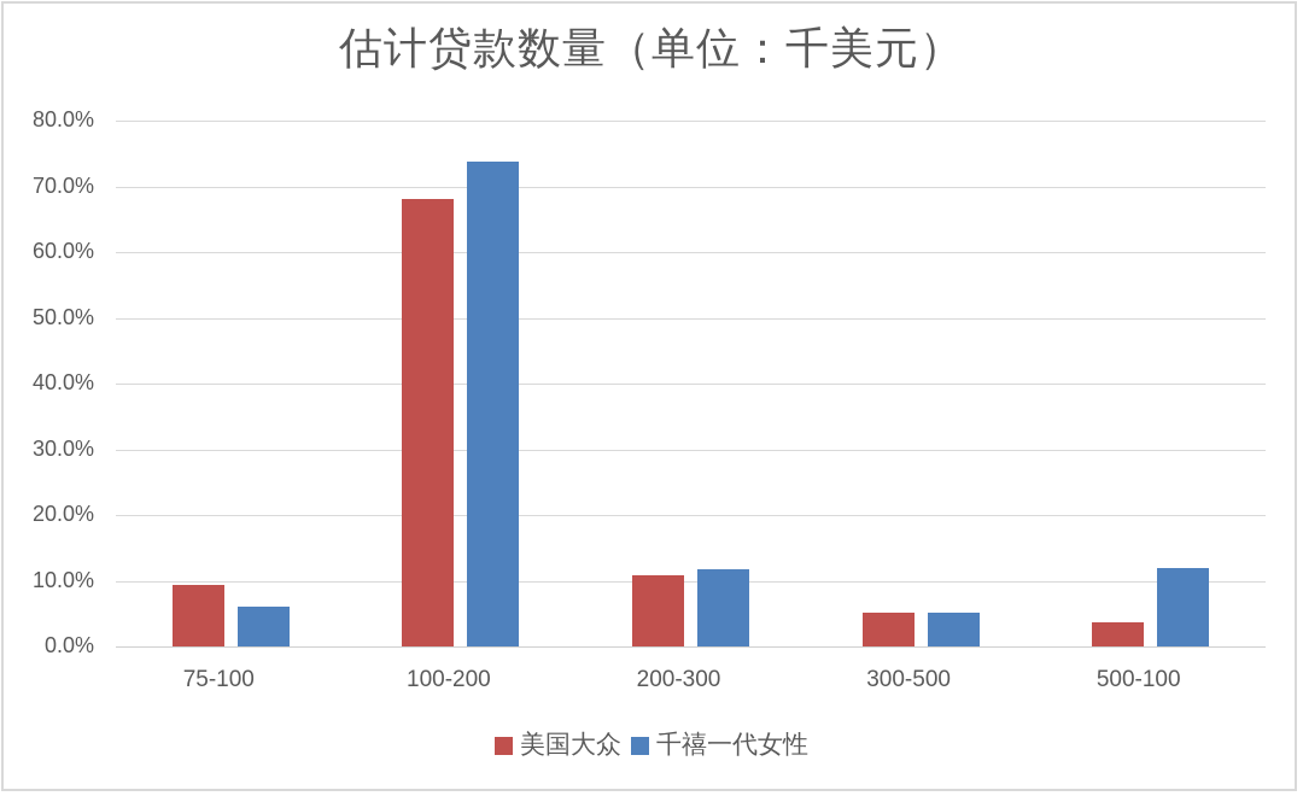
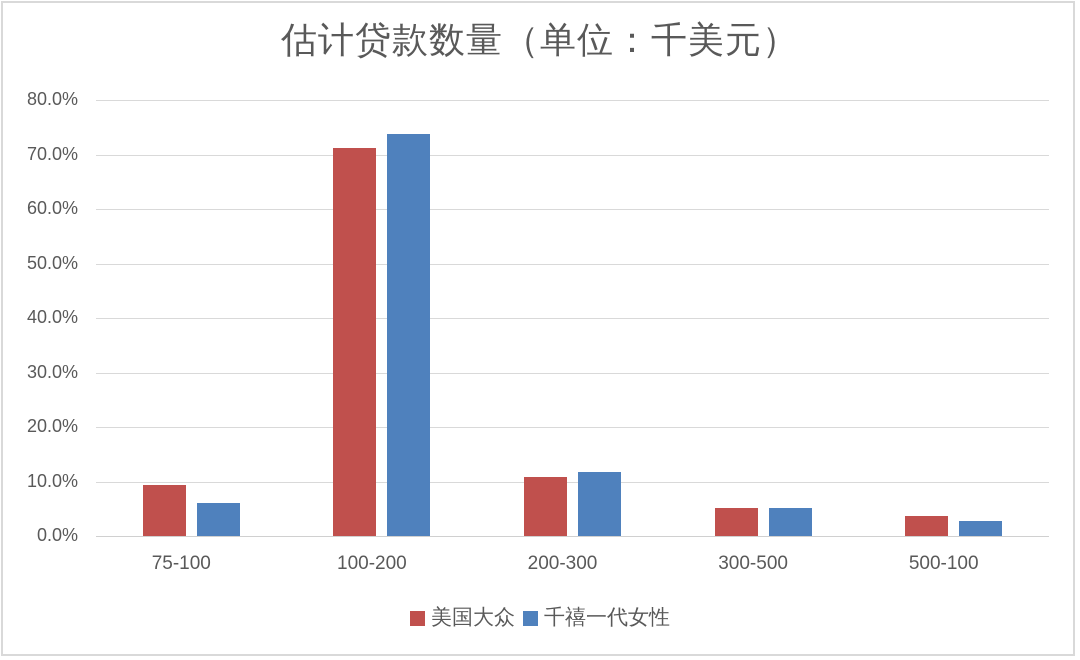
美国大众/100-200: 68% -> 71%
千禧一代女性/500-100: 12% -> 3%
